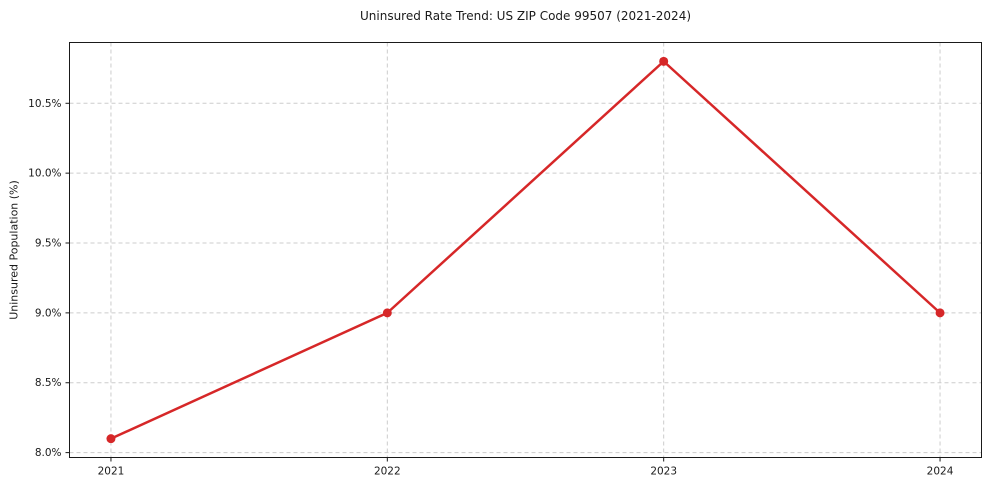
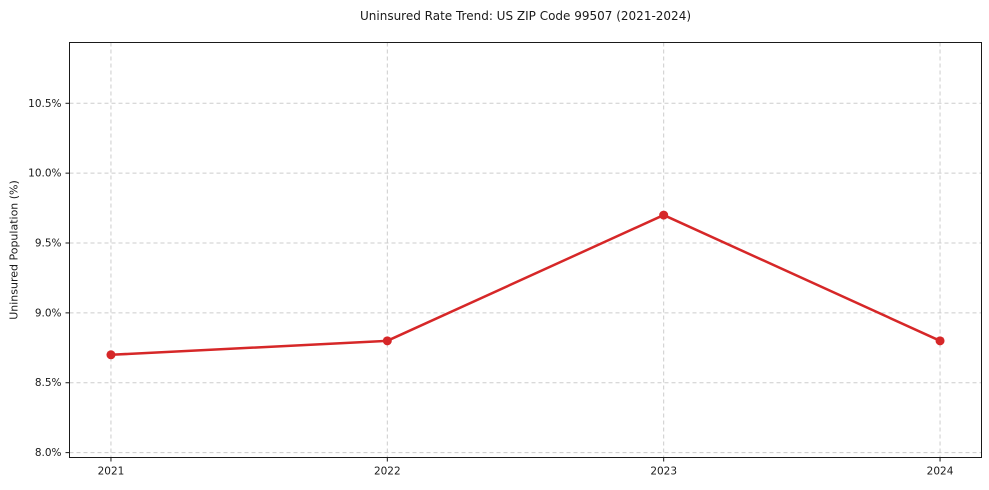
2021: 8.1% -> 8.7%
2022: 9.0% -> 8.8%
2023: 10.8% -> 9.7%
2024: 9.0% -> 8.8%
